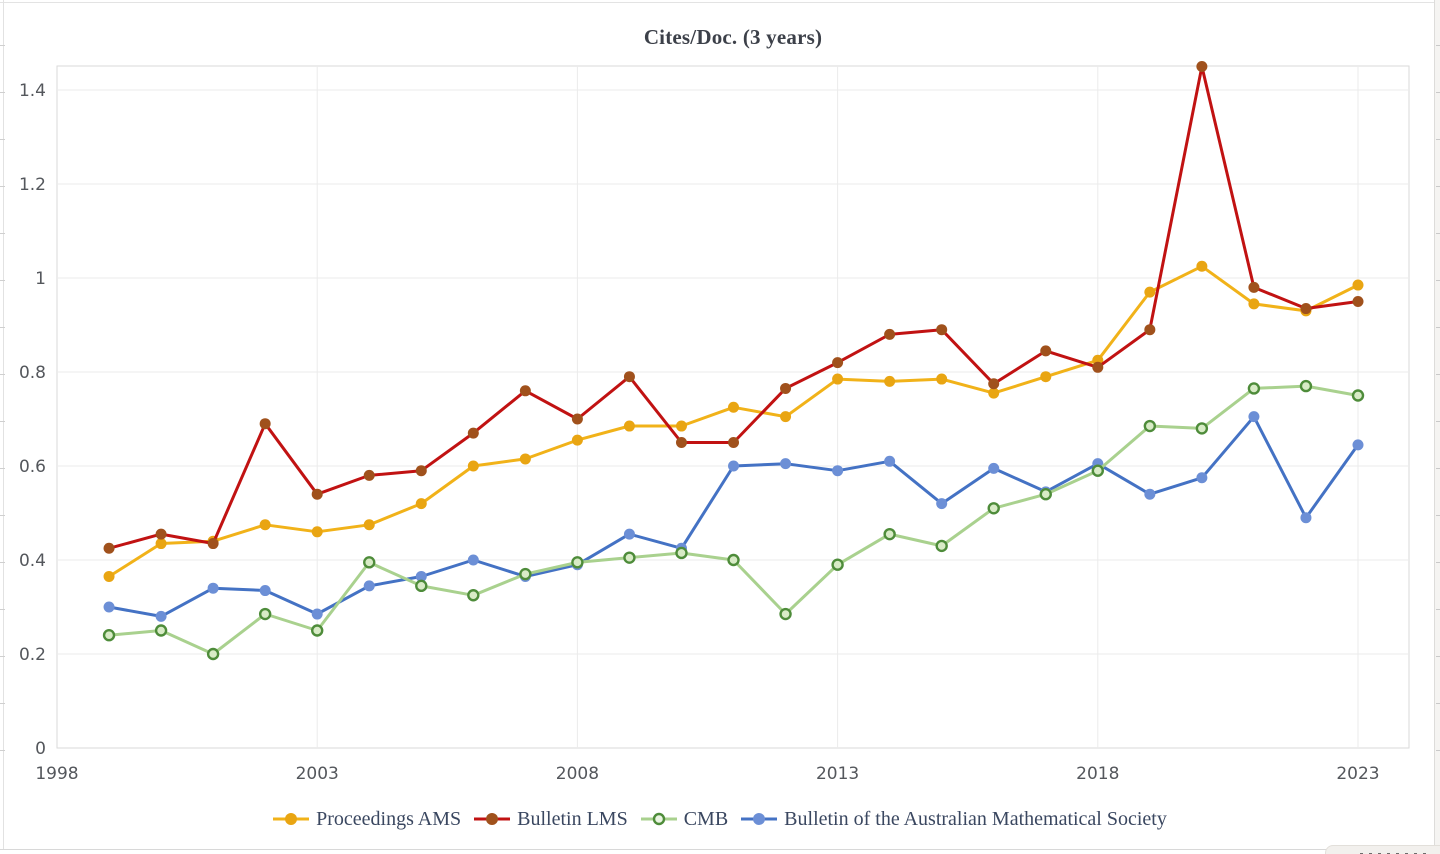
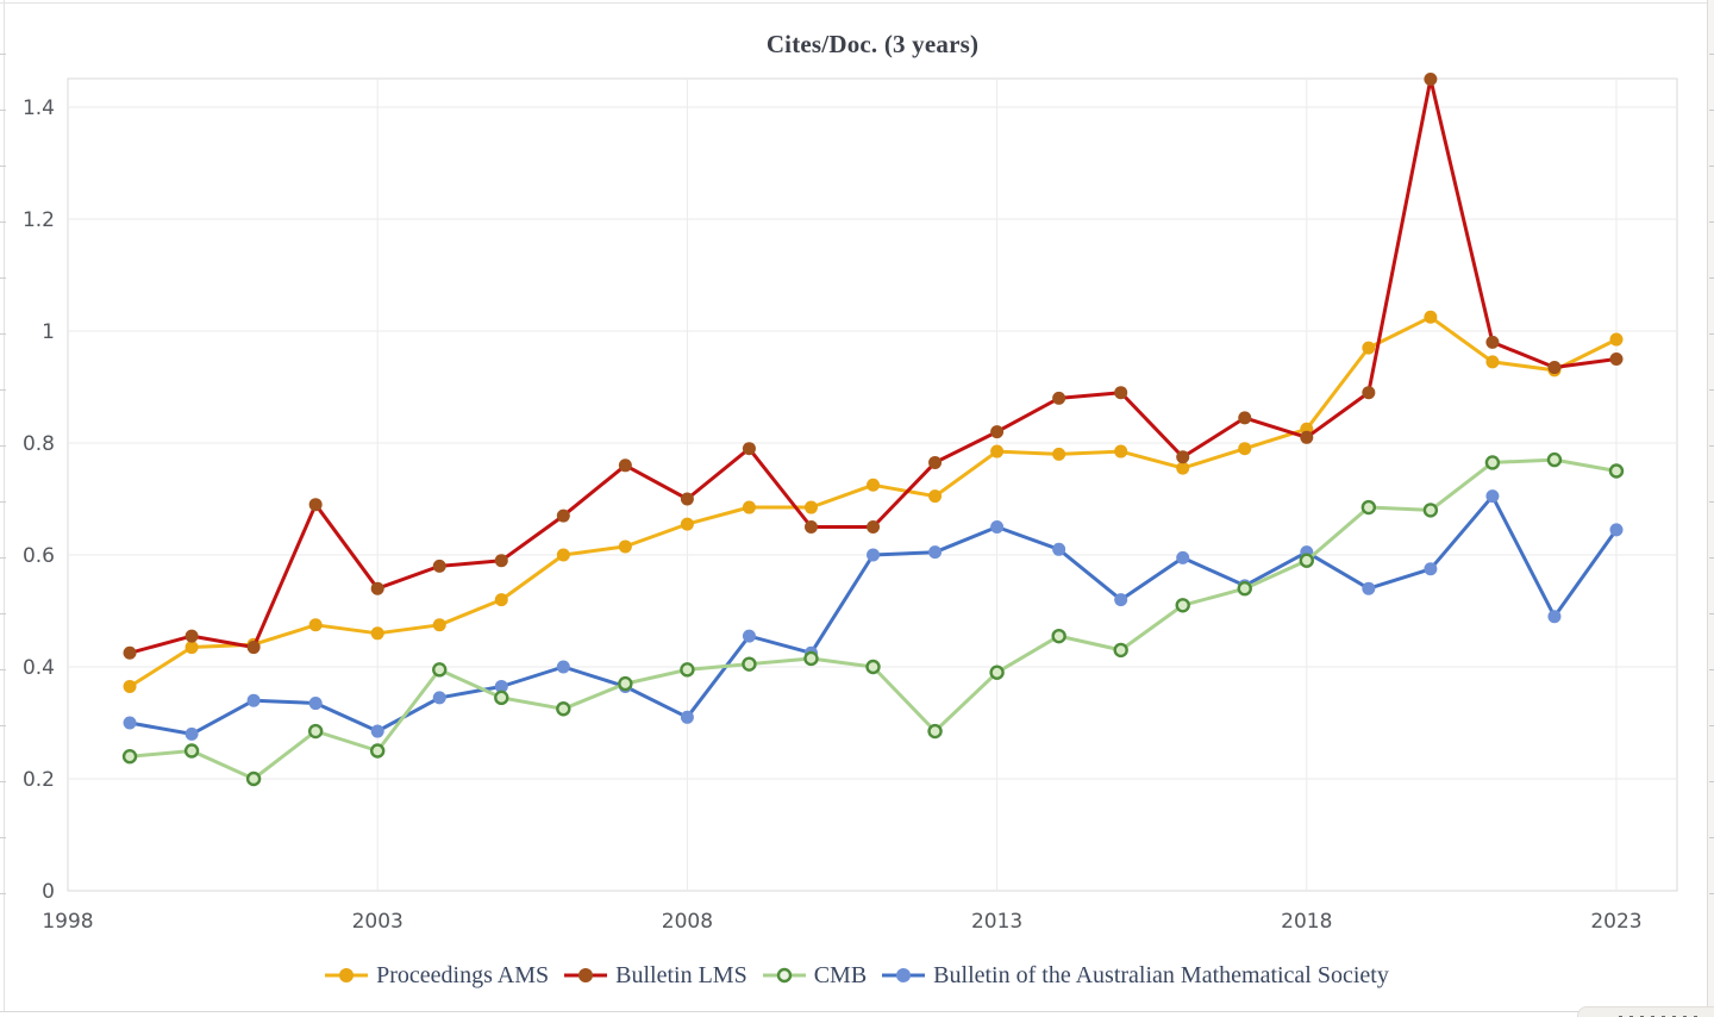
Bulletin of the Australian Mathematical Society/2008: 0.39 -> 0.31
Bulletin of the Australian Mathematical Society/2013: 0.59 -> 0.65
